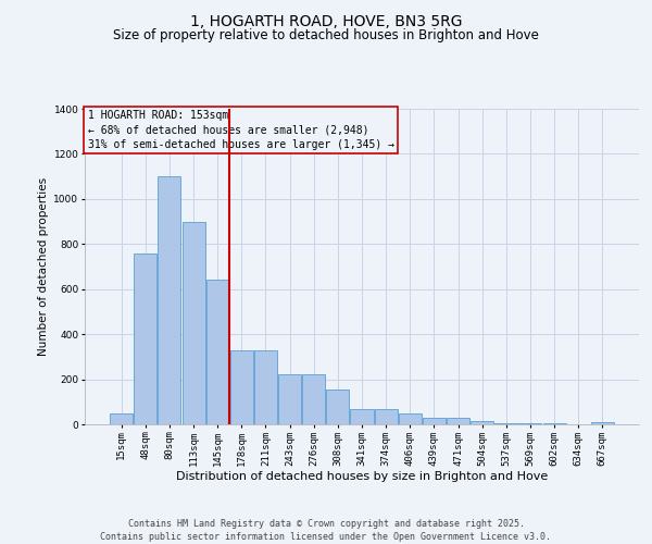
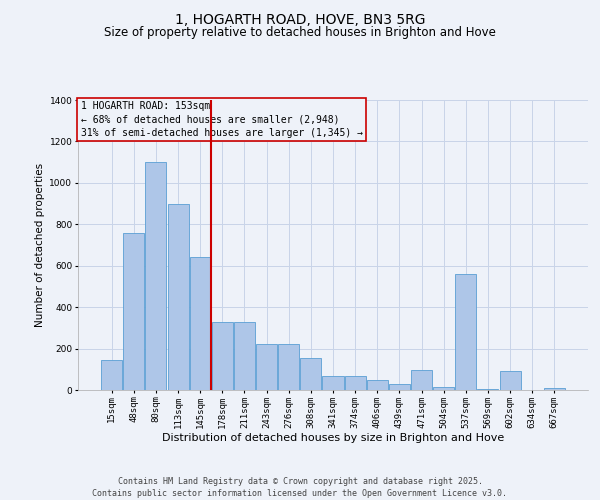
15sqm: 50 -> 145
471sqm: 30 -> 95
537sqm: 5 -> 560
602sqm: 5 -> 90
